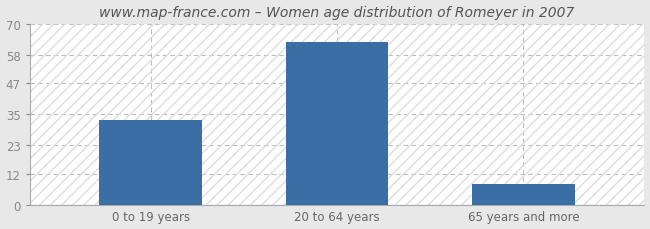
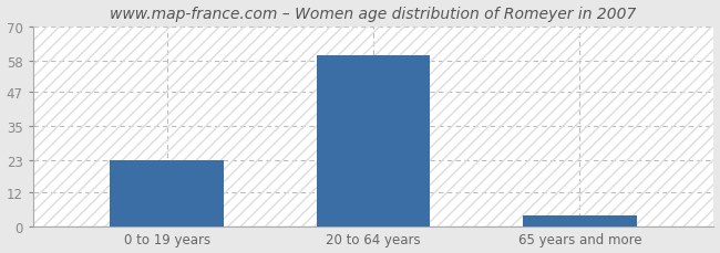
0 to 19 years: 33 -> 23
20 to 64 years: 63 -> 60
65 years and more: 8 -> 4
